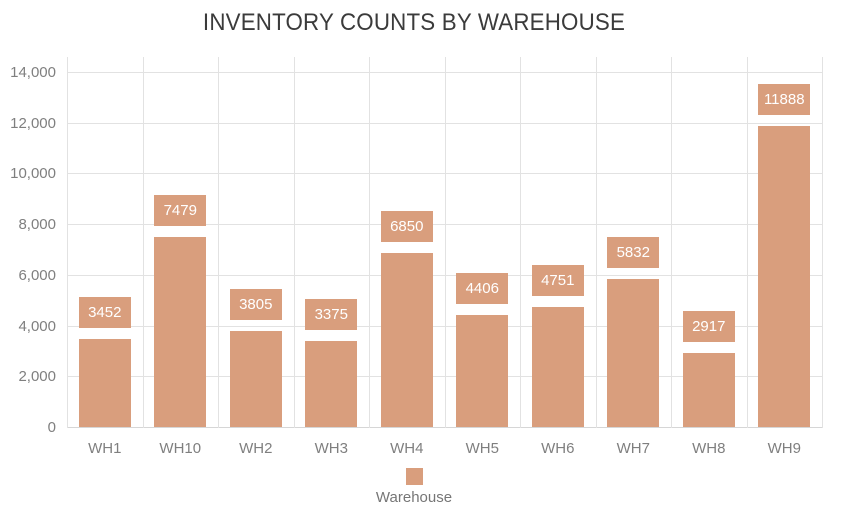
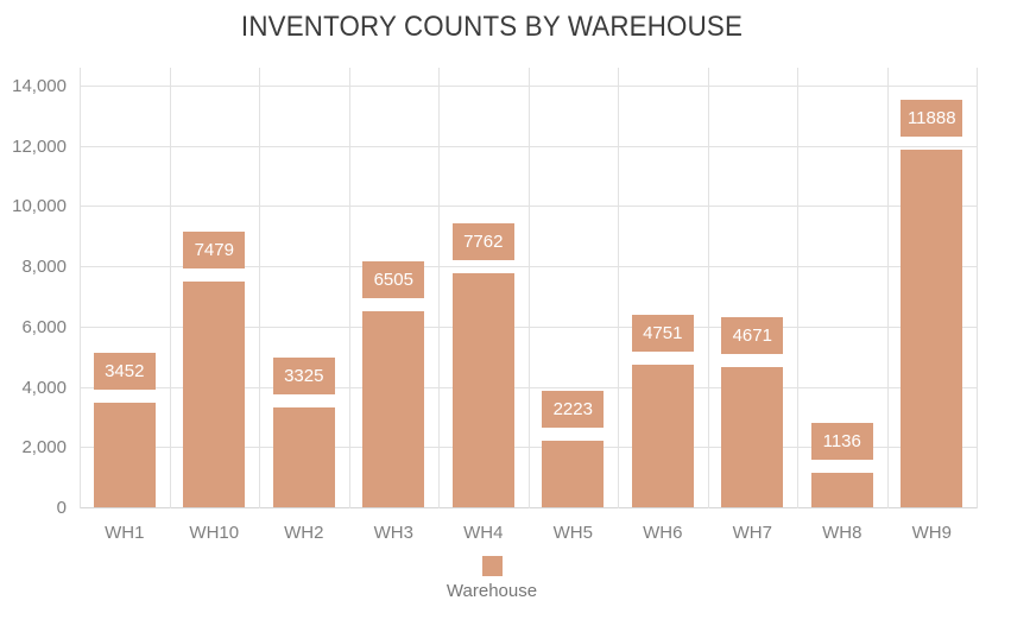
WH2: 3805 -> 3325
WH3: 3375 -> 6505
WH4: 6850 -> 7762
WH5: 4406 -> 2223
WH7: 5832 -> 4671
WH8: 2917 -> 1136
